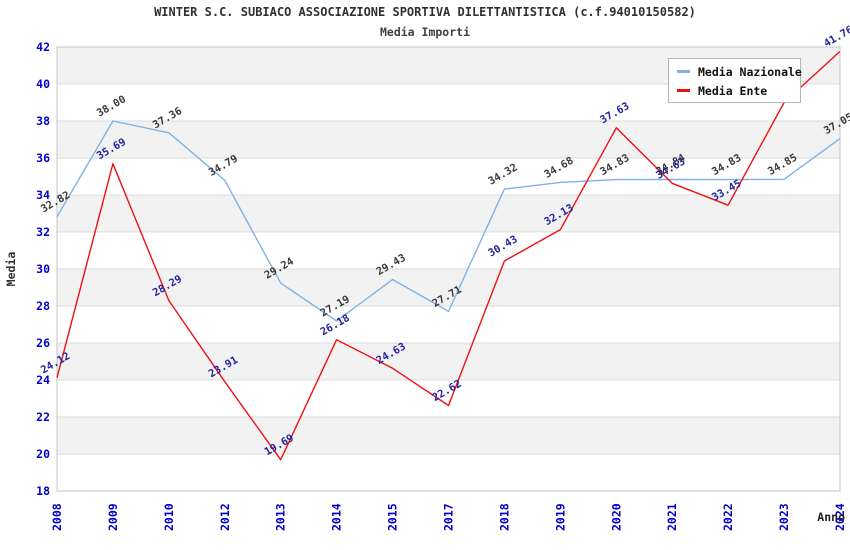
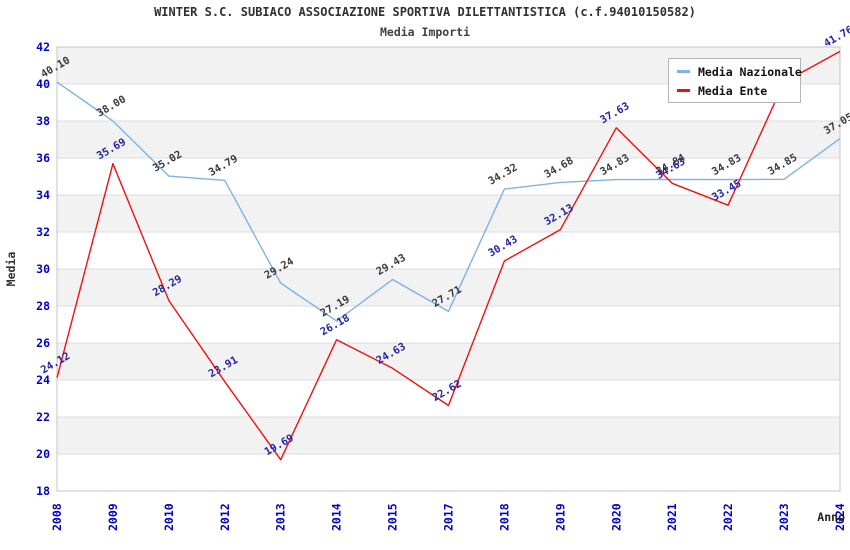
Media Nazionale/2008: 32.82 -> 40.10
Media Nazionale/2010: 37.36 -> 35.02
Media Ente/2023: 39.0 -> 40.1
